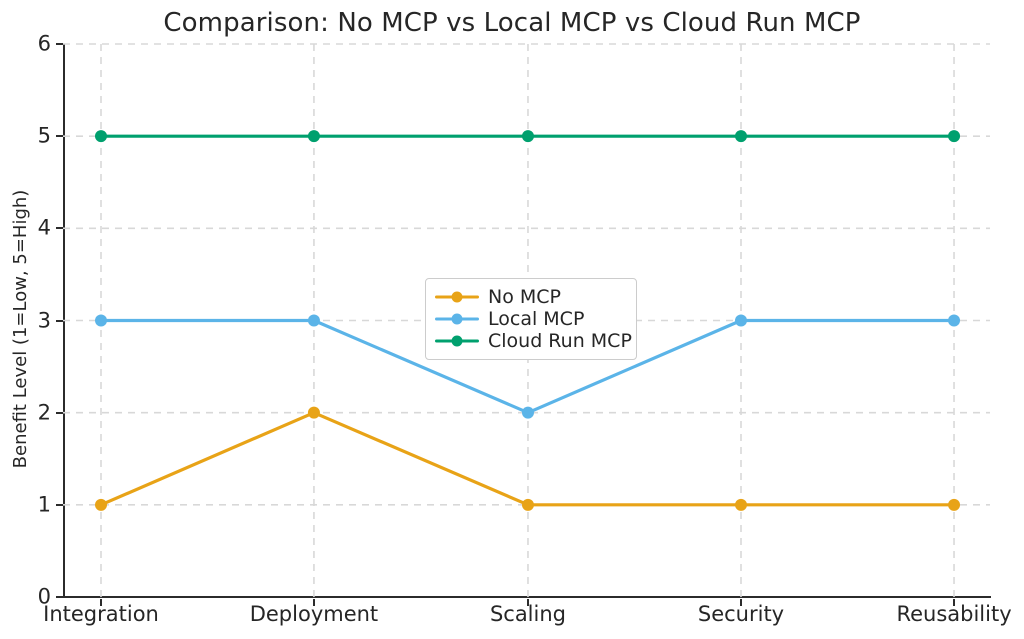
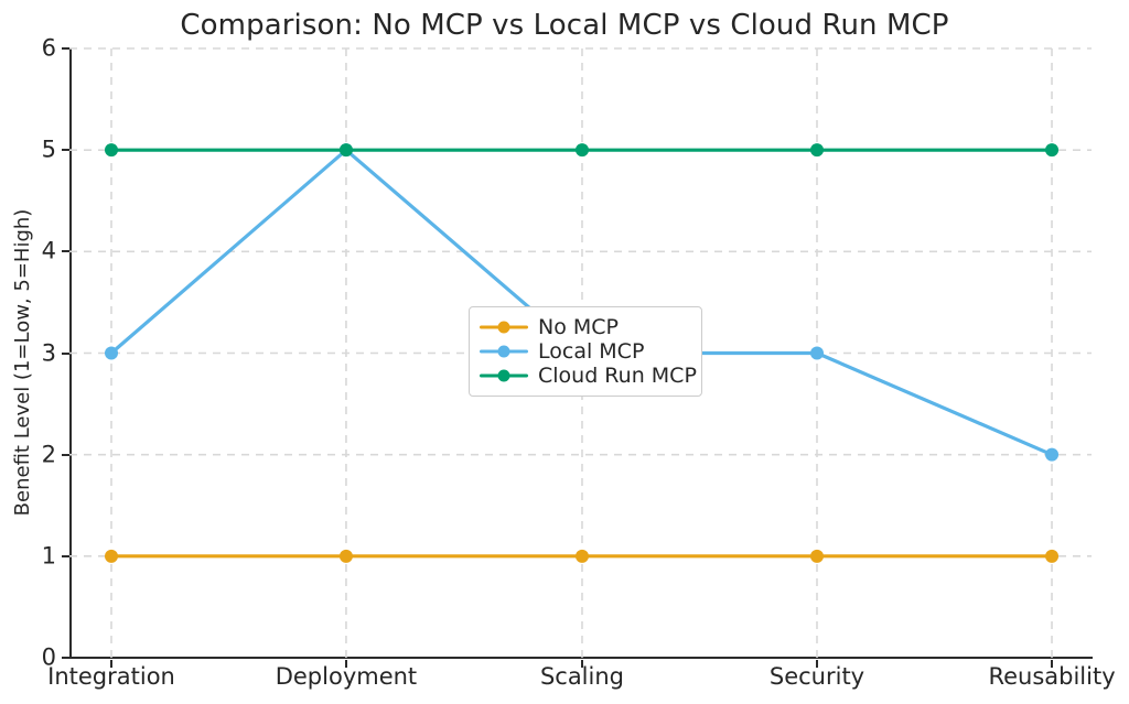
No MCP/Deployment: 2 -> 1
Local MCP/Deployment: 3 -> 5
Local MCP/Scaling: 2 -> 3
Local MCP/Reusability: 3 -> 2
